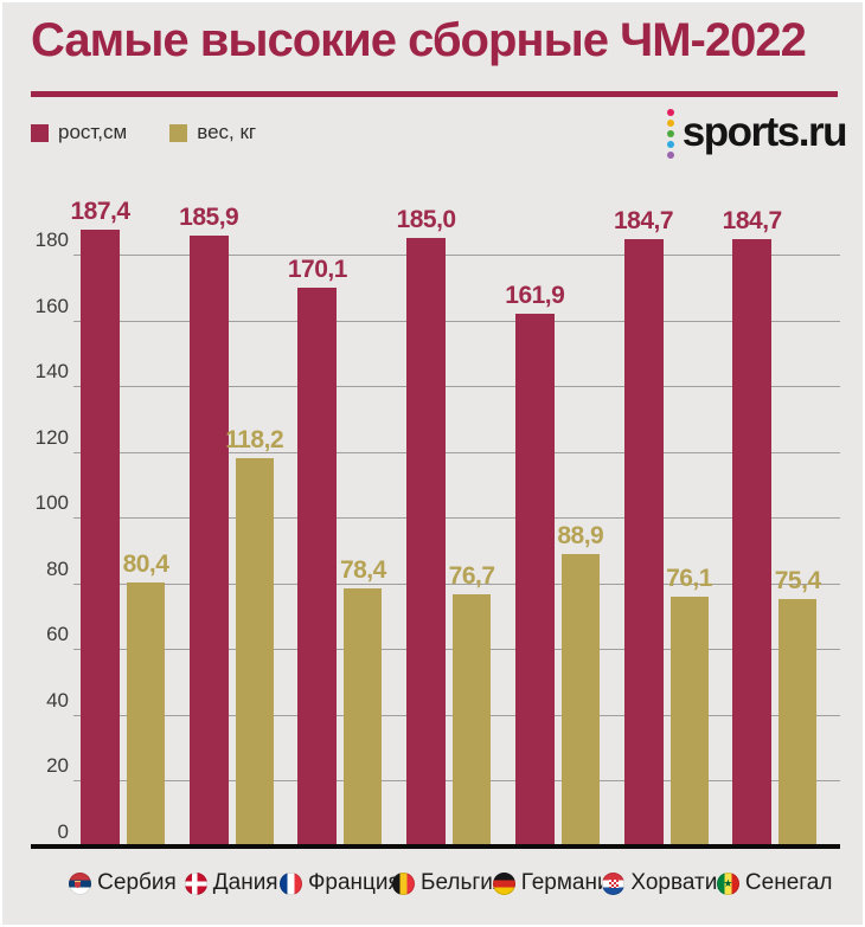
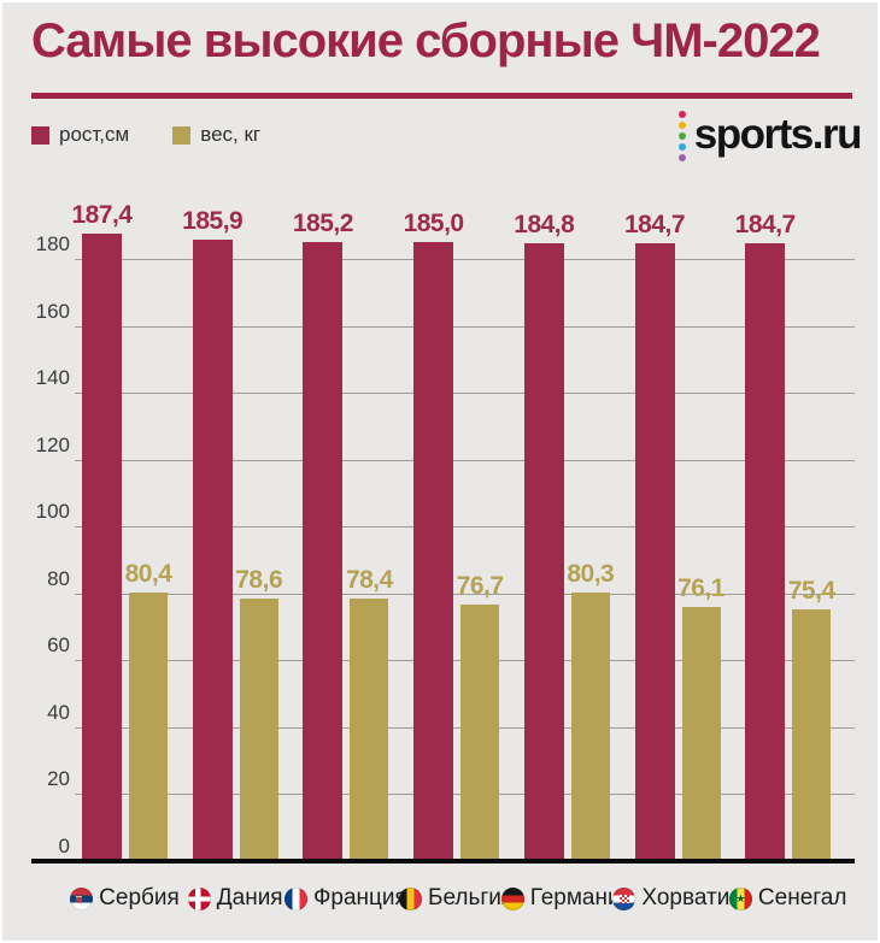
вес, кг/Дания: 118,2 -> 78,6
рост,см/Франция: 170,1 -> 185,2
рост,см/Германия: 161,9 -> 184,8
вес, кг/Германия: 88,9 -> 80,3
